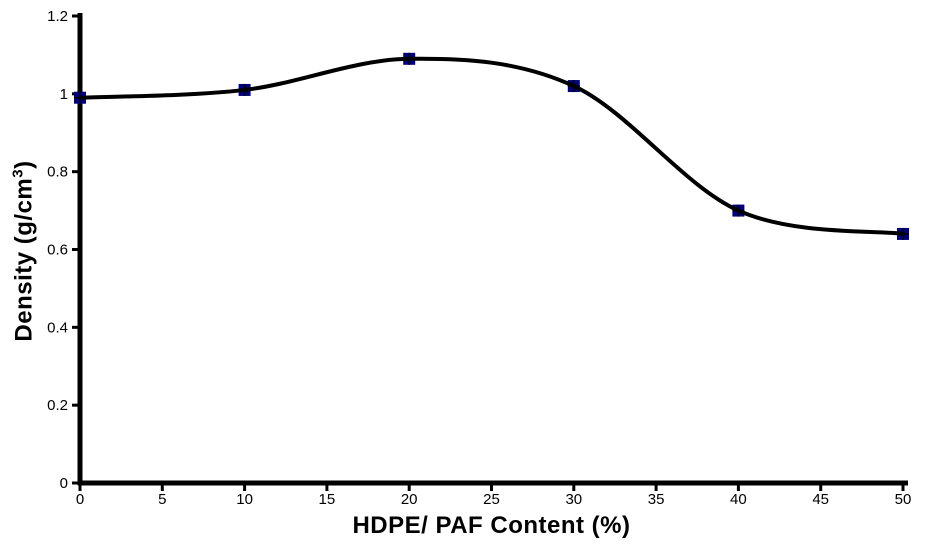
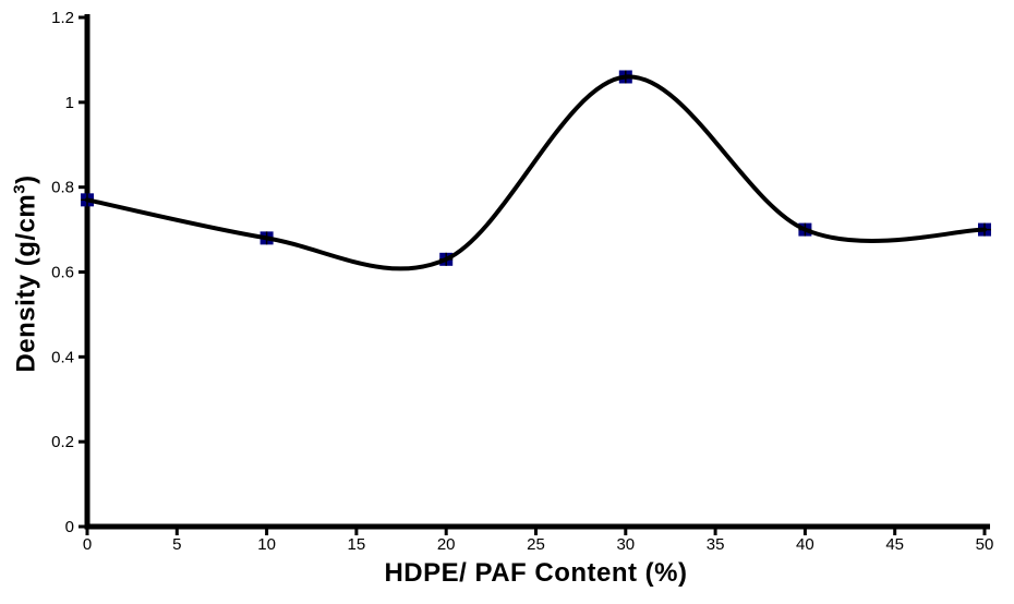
0: 0.99 -> 0.77
10: 1.01 -> 0.68
20: 1.09 -> 0.63
30: 1.02 -> 1.06
50: 0.64 -> 0.70
